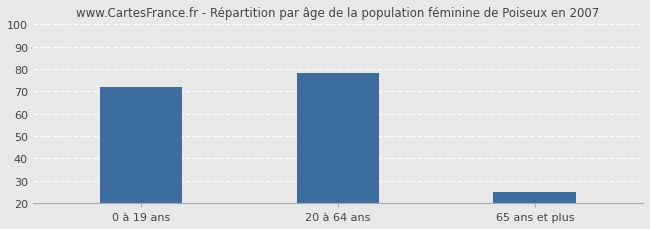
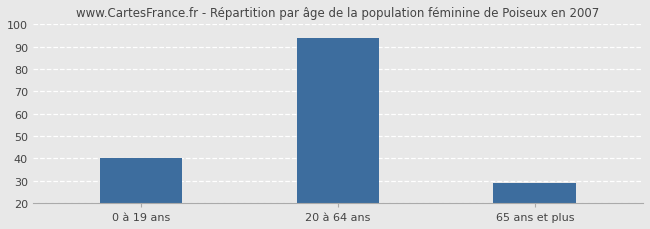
0 à 19 ans: 72 -> 40
20 à 64 ans: 78 -> 94
65 ans et plus: 25 -> 29
